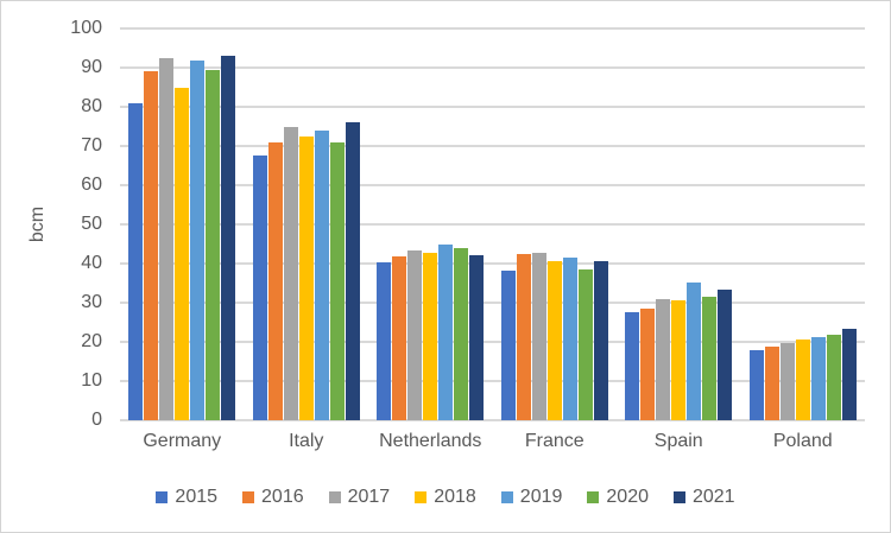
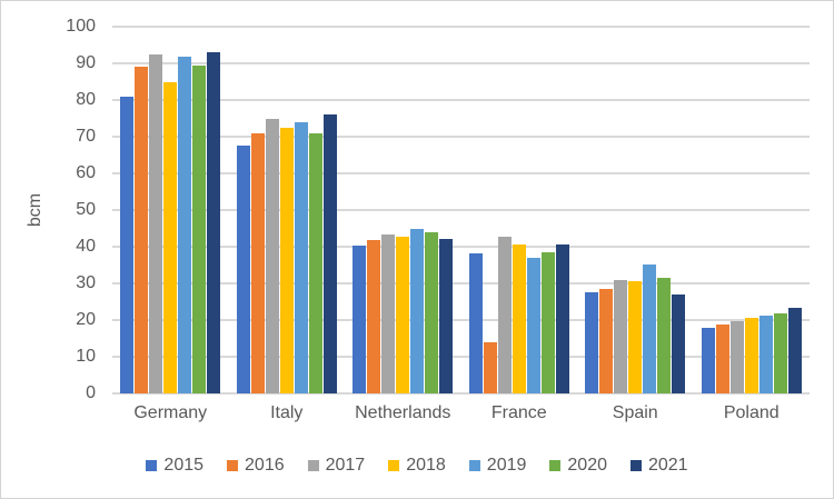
2016/France: 42 -> 14
2019/France: 42 -> 37
2021/Spain: 33 -> 27
